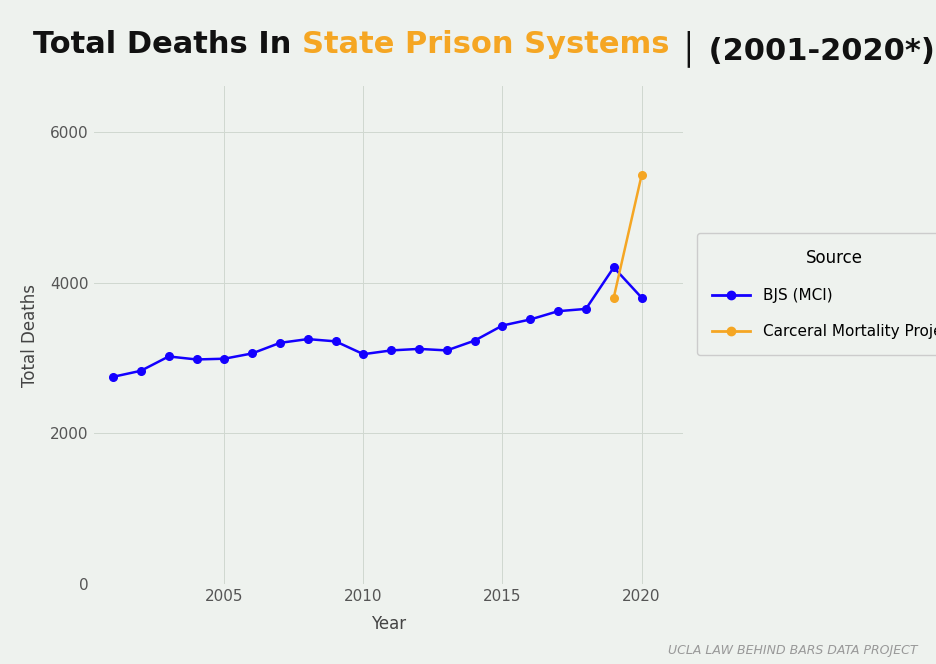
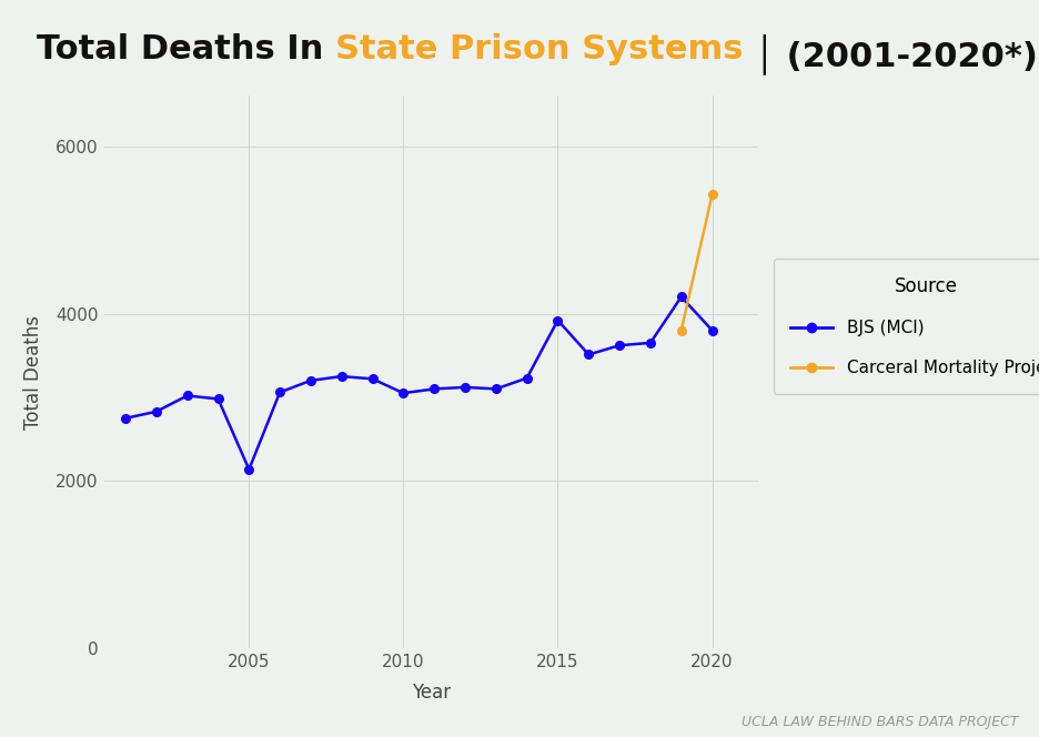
2005: 2990 -> 2140
2015: 3430 -> 3920
